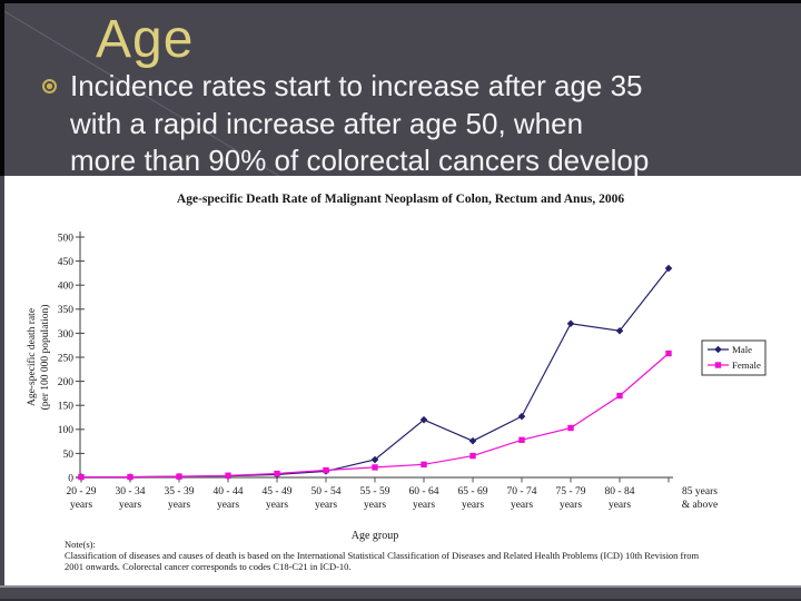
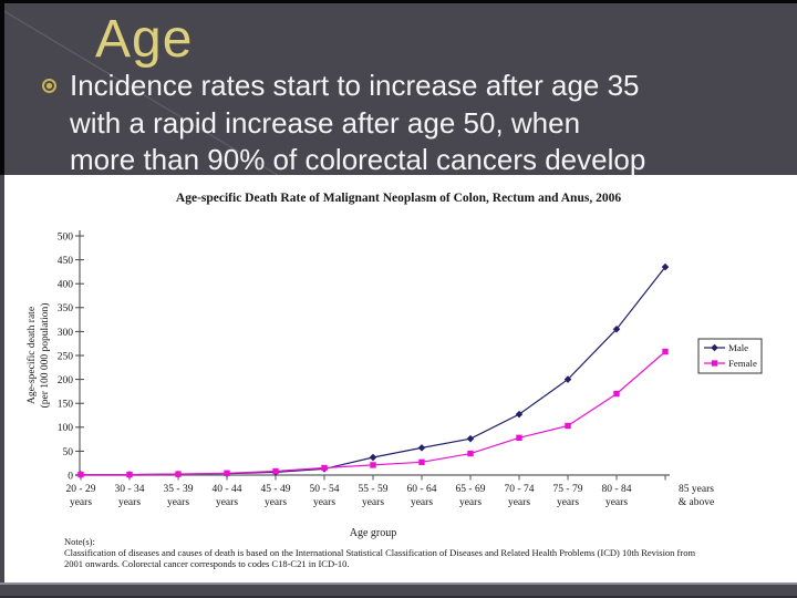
Male/60 - 64 years: 120 -> 60
Male/75 - 79 years: 320 -> 200
